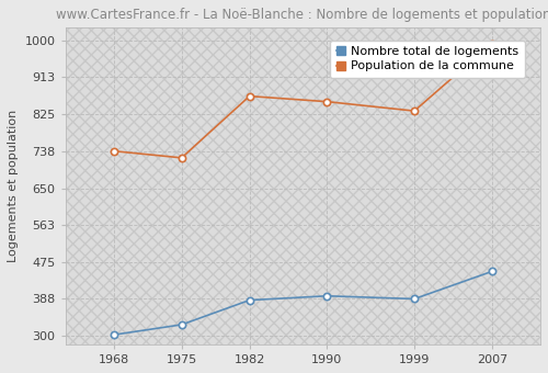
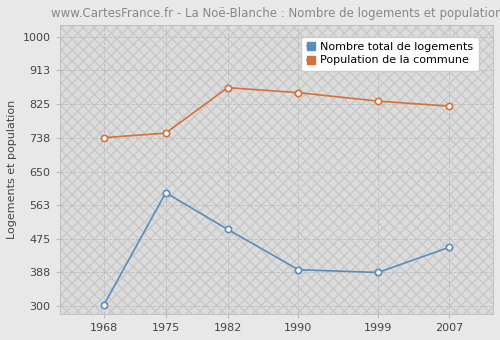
Nombre total de logements/1975: 327 -> 595
Population de la commune/1975: 722 -> 750
Nombre total de logements/1982: 385 -> 500
Population de la commune/2007: 993 -> 820
